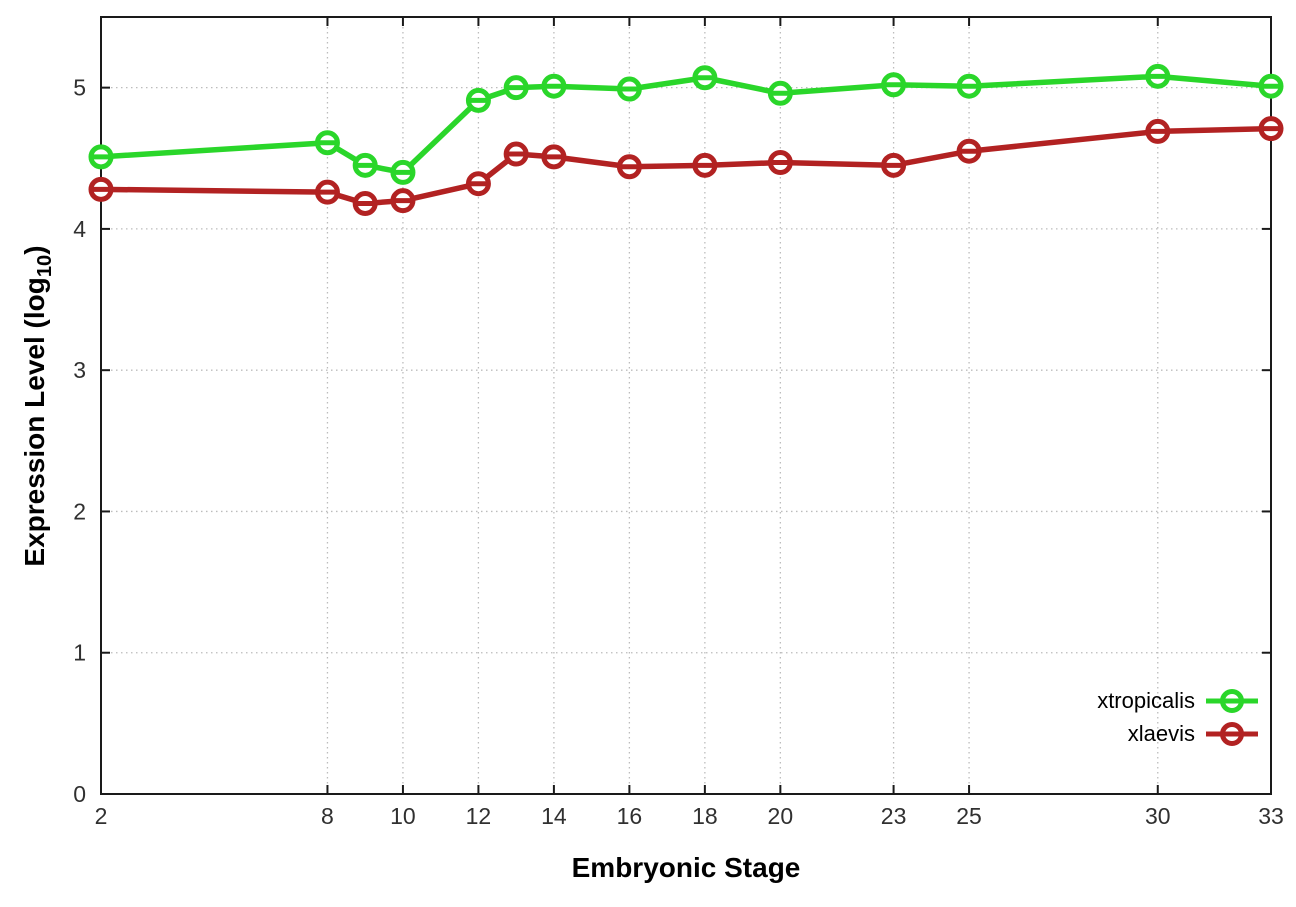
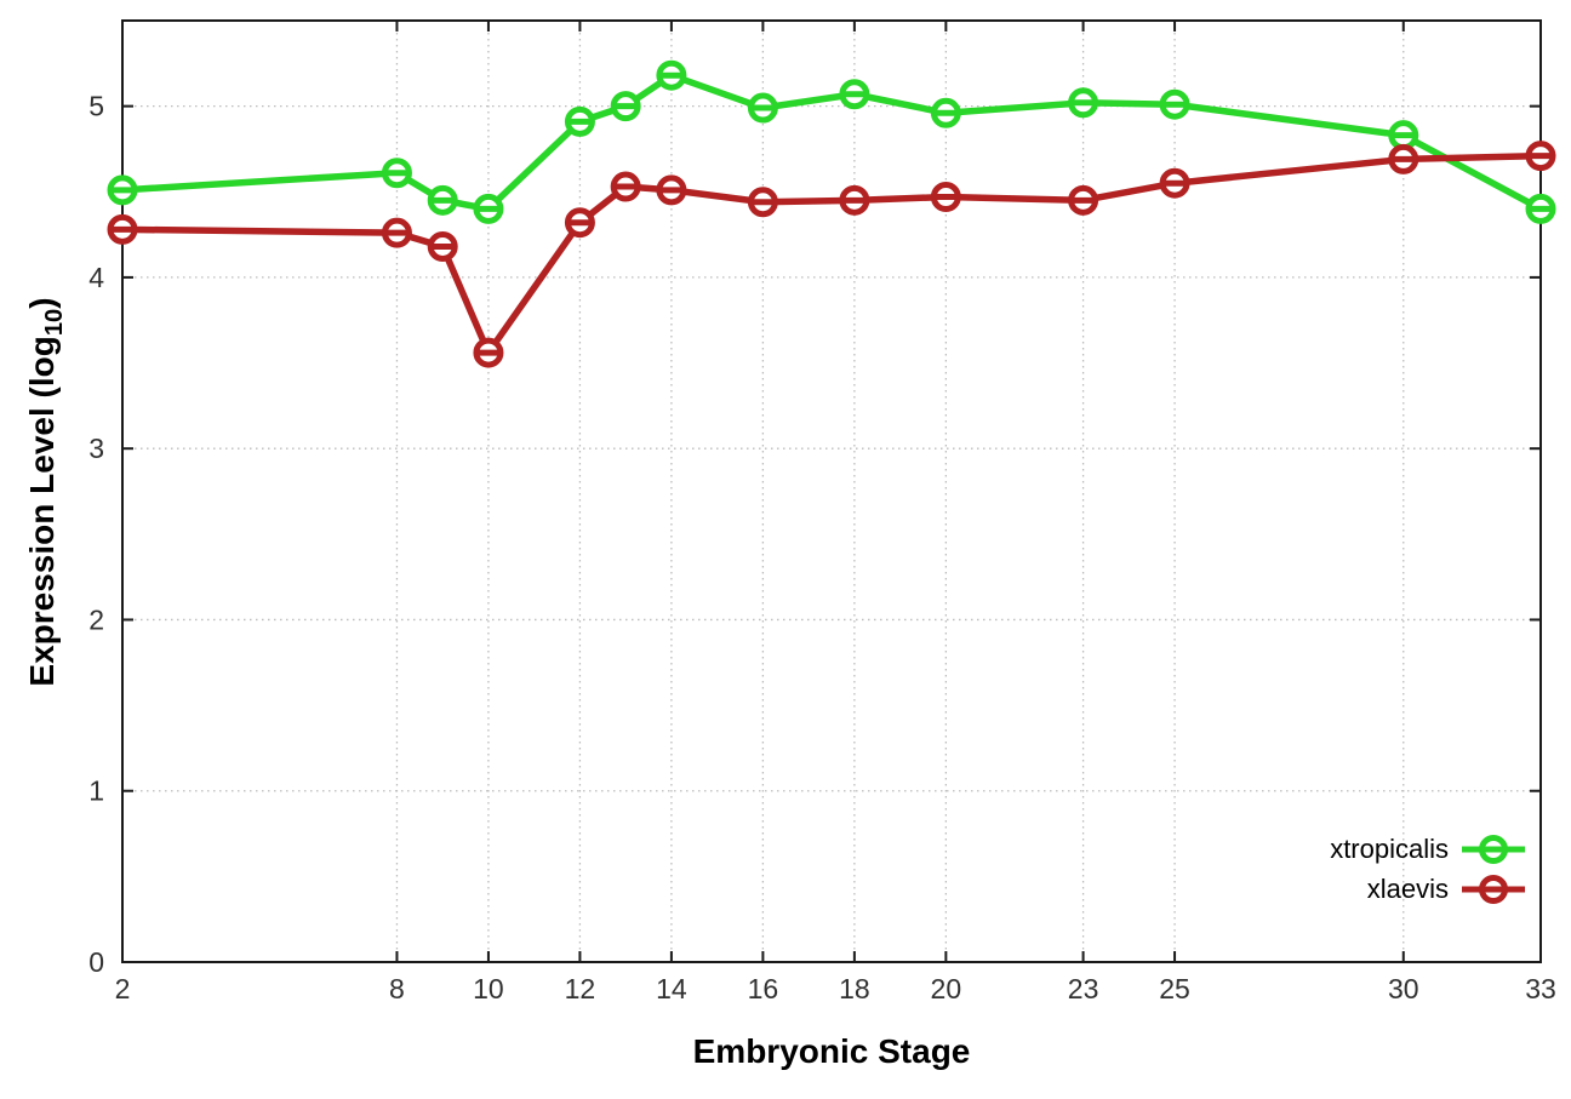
xlaevis/10: 4.20 -> 3.56
xtropicalis/14: 5.01 -> 5.18
xtropicalis/30: 5.08 -> 4.83
xtropicalis/33: 5.01 -> 4.40
